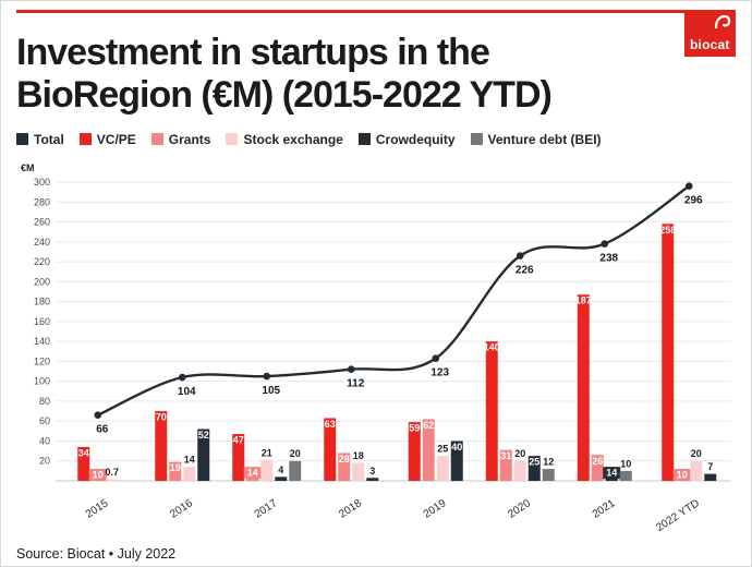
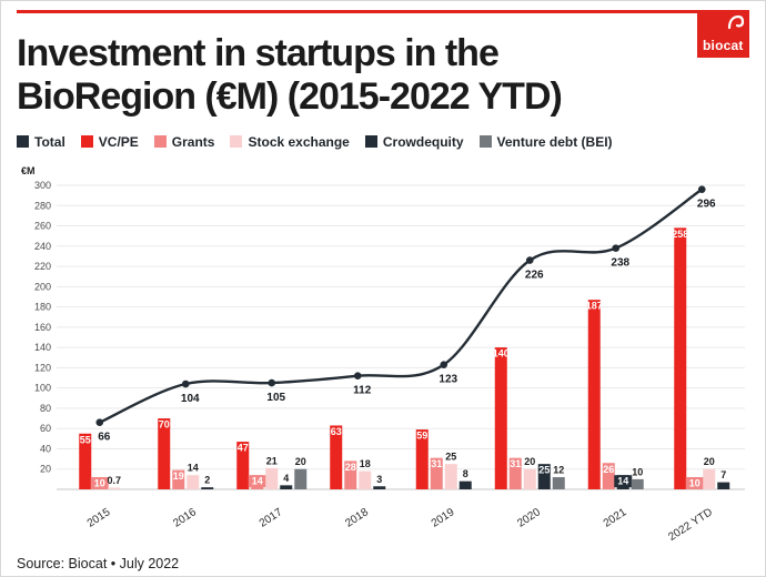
VC/PE/2015: 34 -> 55
Crowdequity/2016: 52 -> 2
Grants/2019: 62 -> 31
Crowdequity/2019: 40 -> 8
